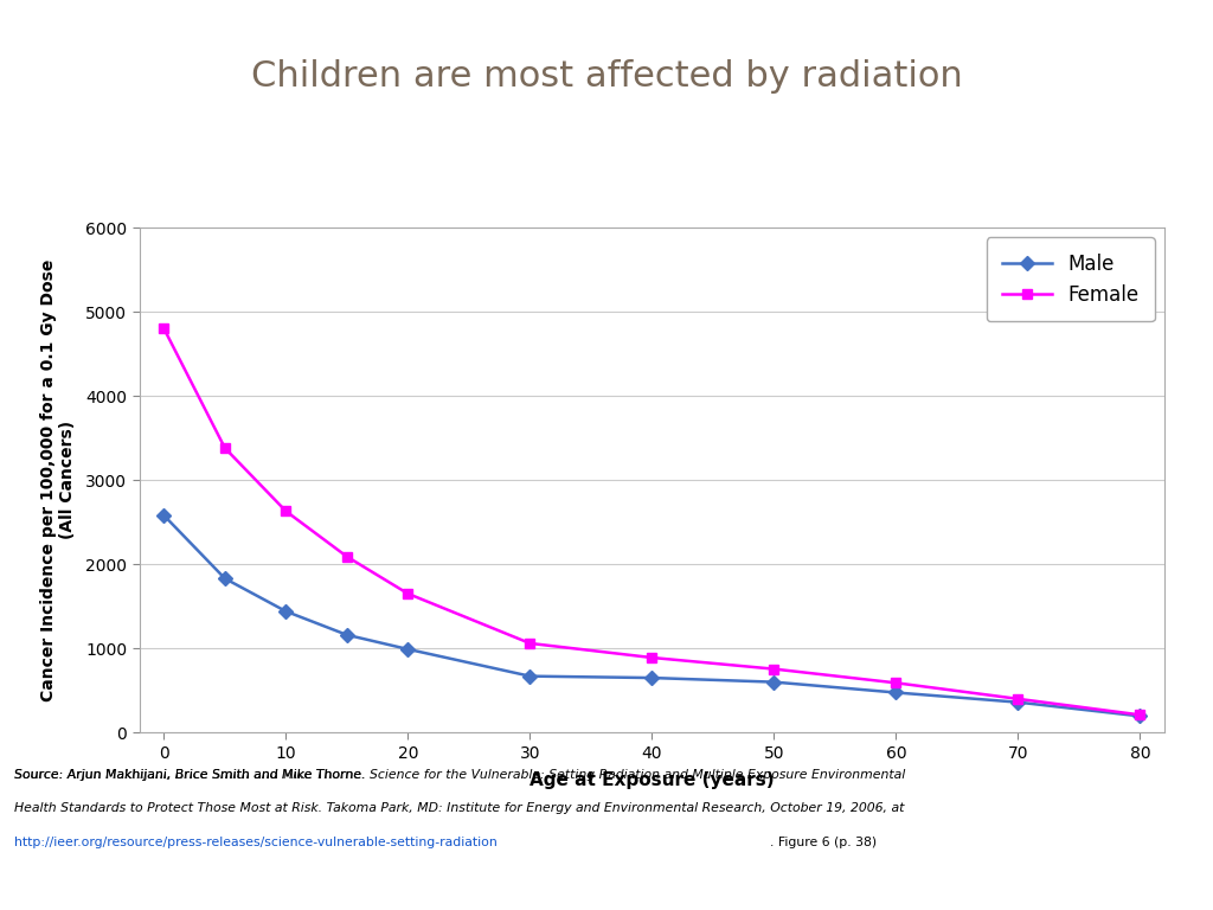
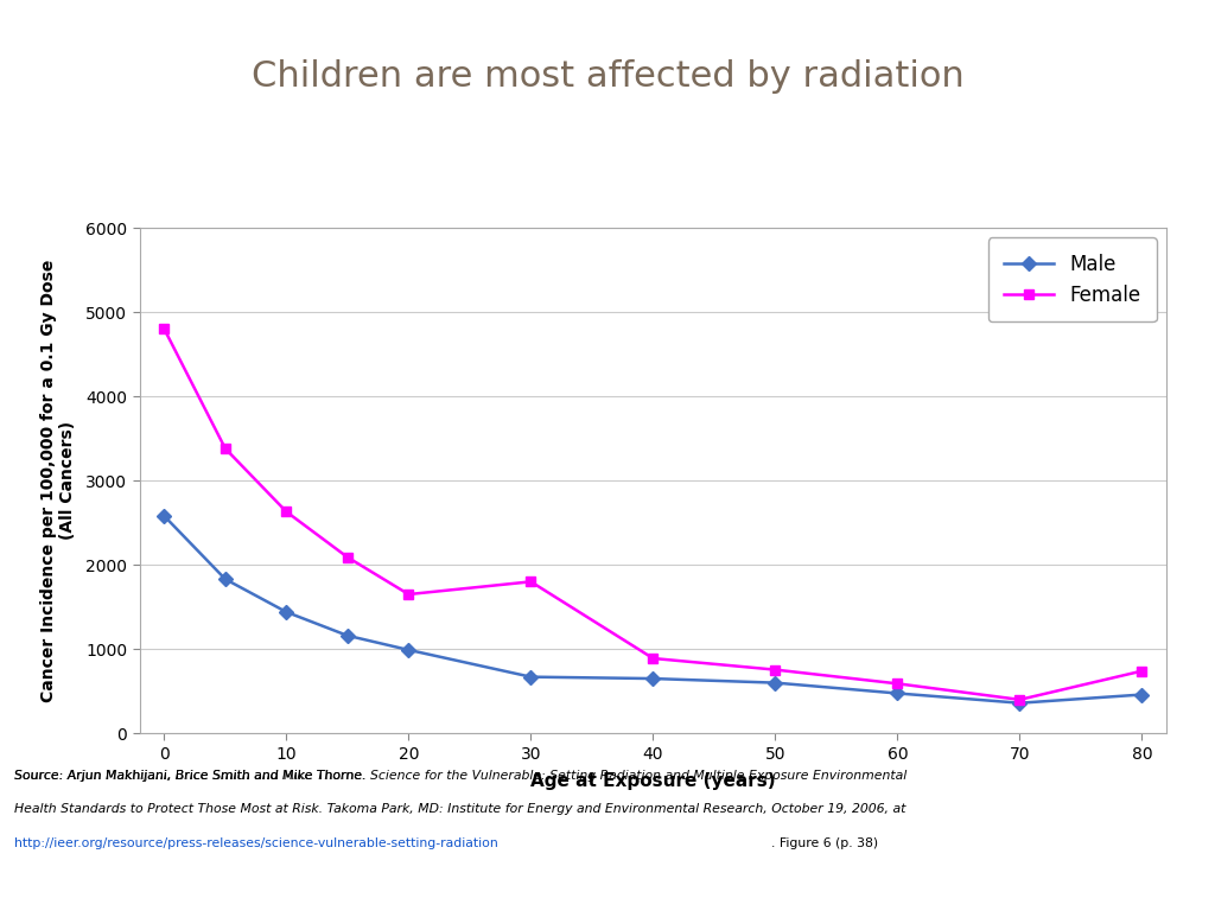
Female/30: 1060 -> 1800
Male/80: 200 -> 460
Female/80: 210 -> 740
